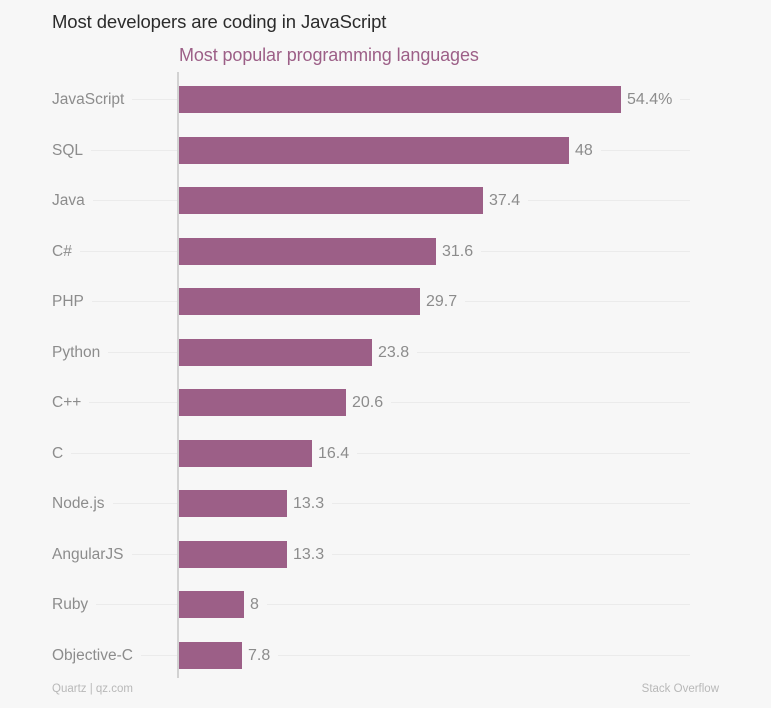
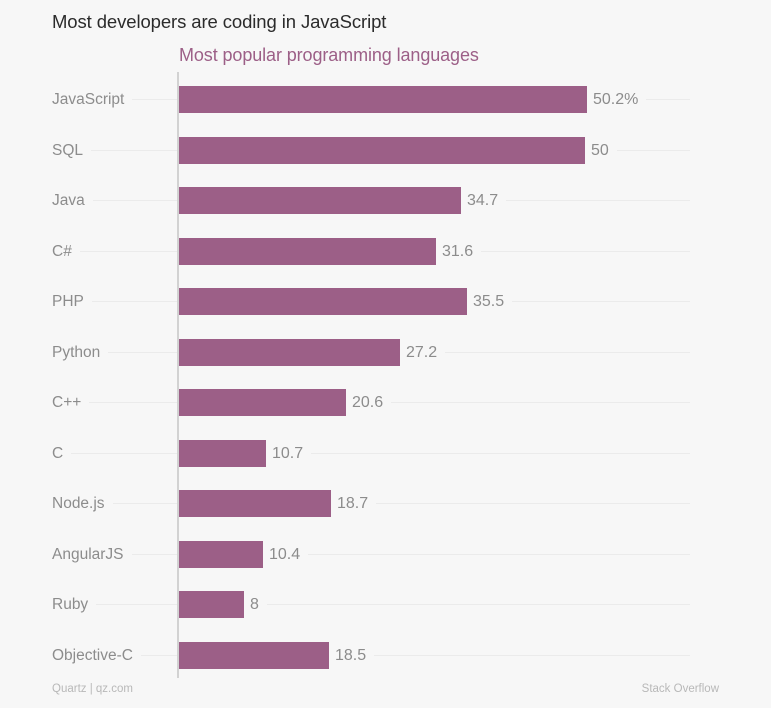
JavaScript: 54.4% -> 50.2%
SQL: 48 -> 50
Java: 37.4 -> 34.7
PHP: 29.7 -> 35.5
Python: 23.8 -> 27.2
C: 16.4 -> 10.7
Node.js: 13.3 -> 18.7
AngularJS: 13.3 -> 10.4
Objective-C: 7.8 -> 18.5
